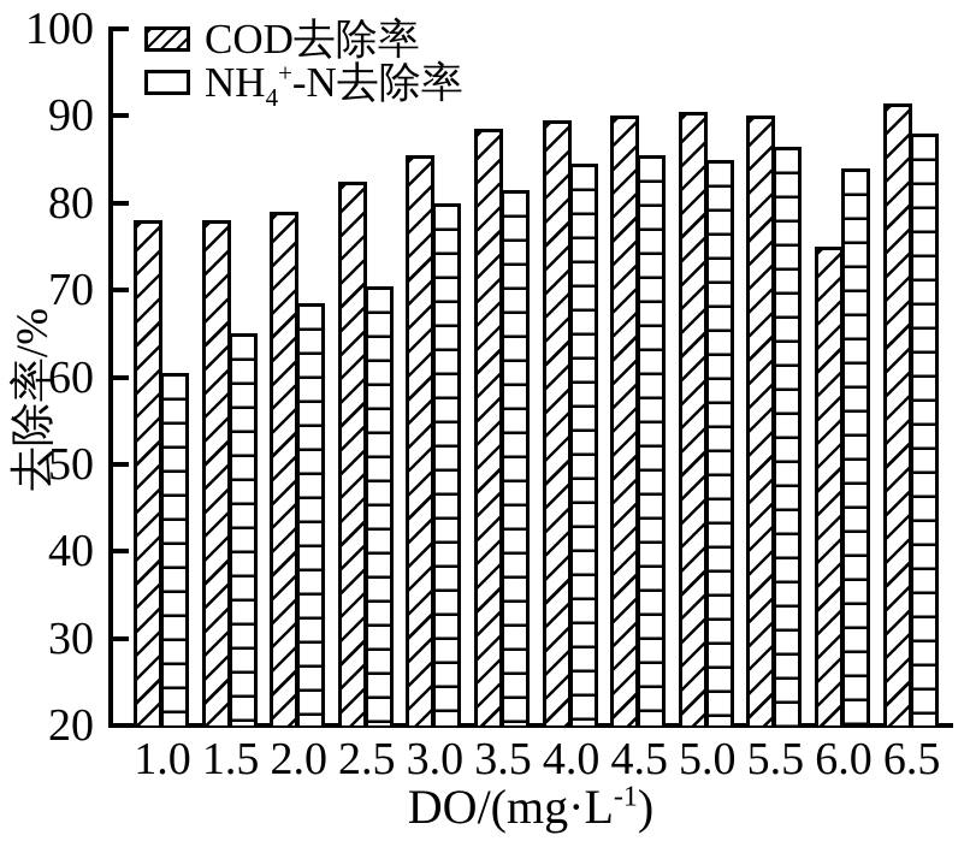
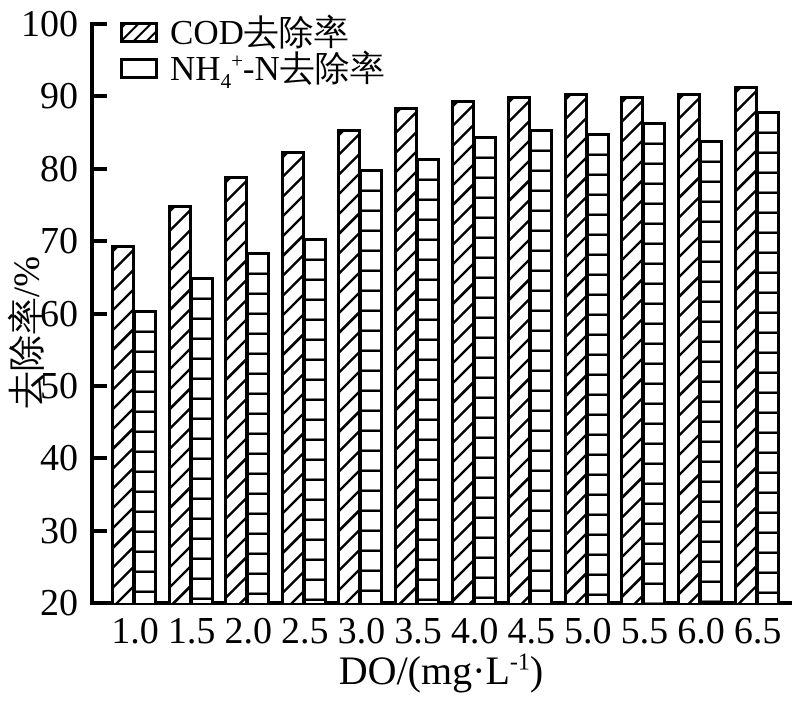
COD去除率/1.0: 78 -> 70
COD去除率/1.5: 78 -> 75
COD去除率/6.0: 75 -> 90
